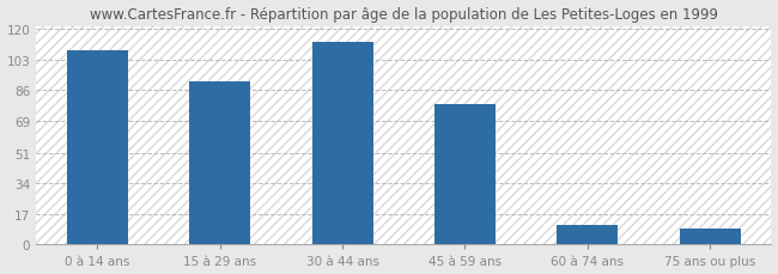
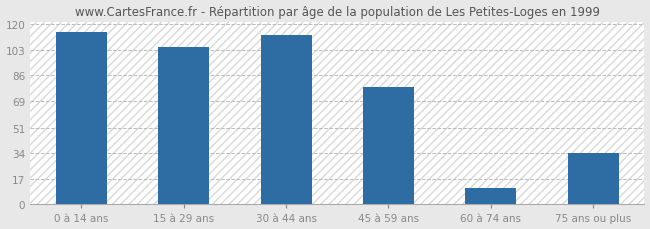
0 à 14 ans: 108 -> 115
15 à 29 ans: 91 -> 105
75 ans ou plus: 9 -> 34
